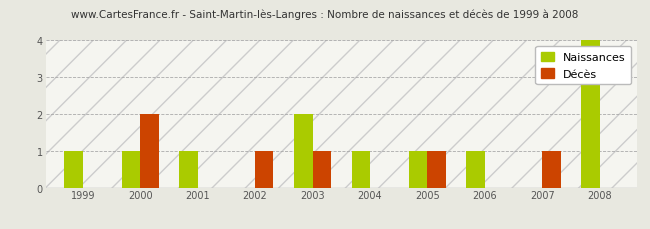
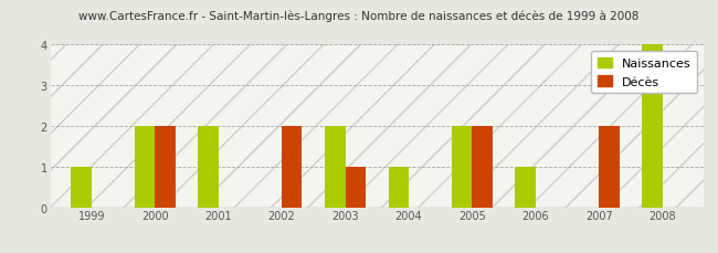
Naissances/2000: 1 -> 2
Naissances/2001: 1 -> 2
Décès/2002: 1 -> 2
Naissances/2005: 1 -> 2
Décès/2005: 1 -> 2
Décès/2007: 1 -> 2
